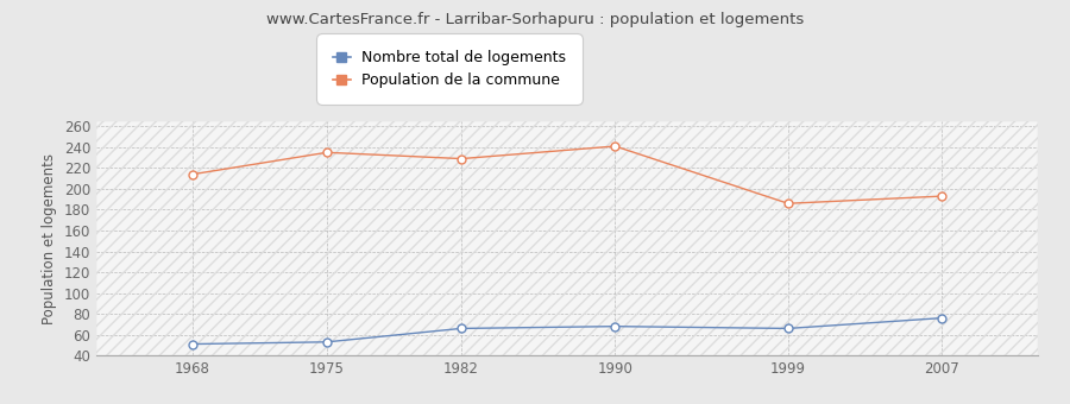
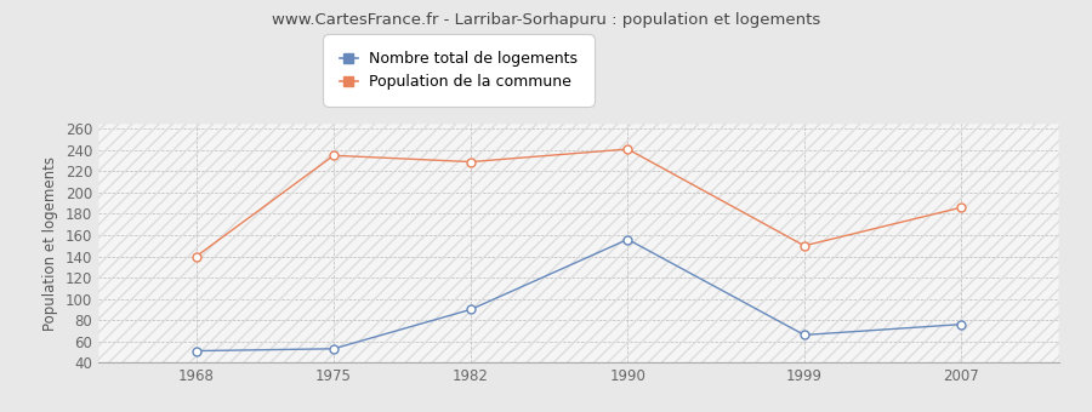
Population de la commune/1968: 214 -> 140
Nombre total de logements/1982: 66 -> 90
Nombre total de logements/1990: 68 -> 156
Population de la commune/1999: 186 -> 150
Population de la commune/2007: 193 -> 186
